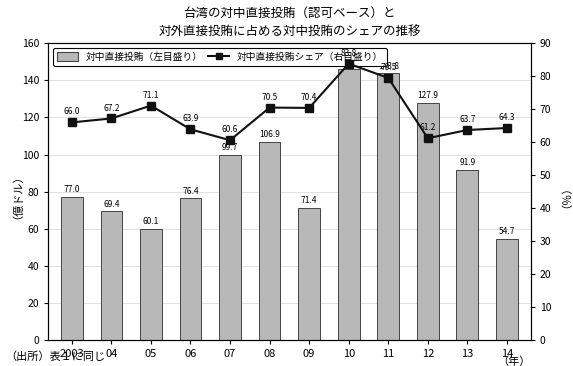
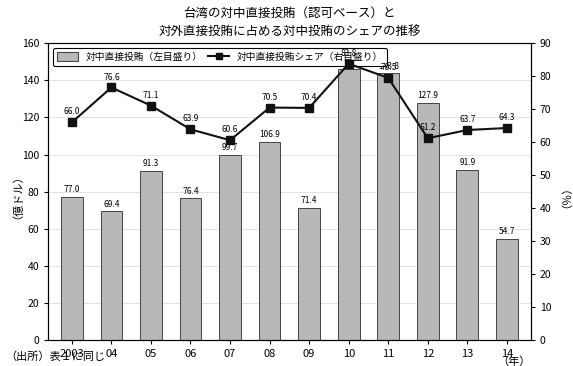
対中直接投賄シェア（右目盛り）/04: 67.2 -> 76.6
対中直接投賄（左目盛り）/05: 60.1 -> 91.3
